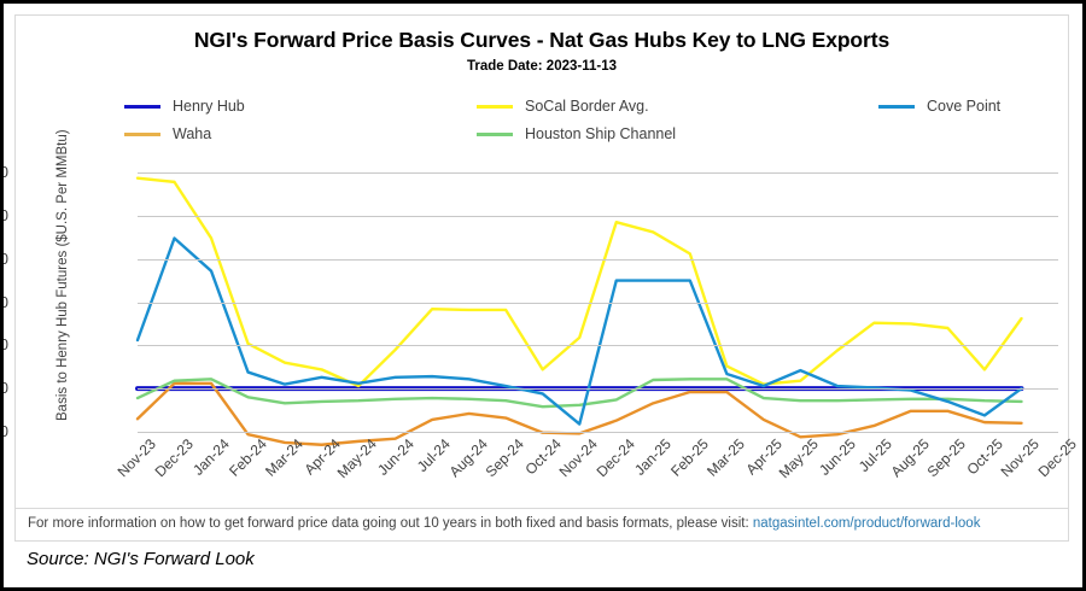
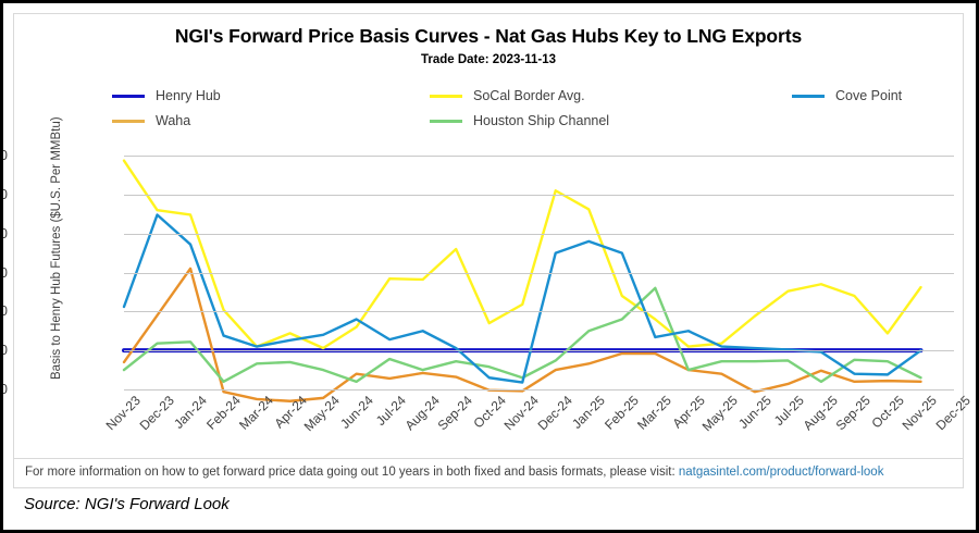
Waha/Nov-23: -0.7 -> -0.3
Houston Ship Channel/Nov-23: -0.2 -> -0.5
Waha/Dec-23: 0.1 -> 0.9
SoCal Border Avg./Dec-23: 4.8 -> 3.6
Waha/Jan-24: 0.1 -> 2.1
Houston Ship Channel/Feb-24: -0.2 -> -0.8
SoCal Border Avg./Mar-24: 0.6 -> 0.1
Houston Ship Channel/May-24: -0.3 -> -0.5
Cove Point/May-24: 0.1 -> 0.4
Waha/Jun-24: -1.2 -> -0.6
SoCal Border Avg./Jun-24: 0.9 -> 0.6
Houston Ship Channel/Jun-24: -0.2 -> -0.8
Cove Point/Jun-24: 0.3 -> 0.8
Houston Ship Channel/Aug-24: -0.2 -> -0.5
Cove Point/Aug-24: 0.2 -> 0.5
SoCal Border Avg./Sep-24: 1.8 -> 2.6
SoCal Border Avg./Oct-24: 0.4 -> 0.7
Cove Point/Oct-24: -0.1 -> -0.7
Houston Ship Channel/Nov-24: -0.4 -> -0.7
Waha/Dec-24: -0.7 -> -0.5
SoCal Border Avg./Dec-24: 3.9 -> 4.1
Houston Ship Channel/Jan-25: 0.2 -> 0.5
Cove Point/Jan-25: 2.5 -> 2.8
SoCal Border Avg./Feb-25: 3.1 -> 1.4
Houston Ship Channel/Feb-25: 0.2 -> 0.8
SoCal Border Avg./Mar-25: 0.5 -> 0.8
Houston Ship Channel/Mar-25: 0.2 -> 1.6
Waha/Apr-25: -0.7 -> -0.5
Houston Ship Channel/Apr-25: -0.2 -> -0.5
Cove Point/Apr-25: 0.1 -> 0.5
Waha/May-25: -1.1 -> -0.6
Cove Point/May-25: 0.4 -> 0.1
SoCal Border Avg./Aug-25: 1.5 -> 1.7
Houston Ship Channel/Aug-25: -0.2 -> -0.8
Waha/Sep-25: -0.5 -> -0.8
Cove Point/Sep-25: -0.3 -> -0.6
Houston Ship Channel/Nov-25: -0.3 -> -0.7
